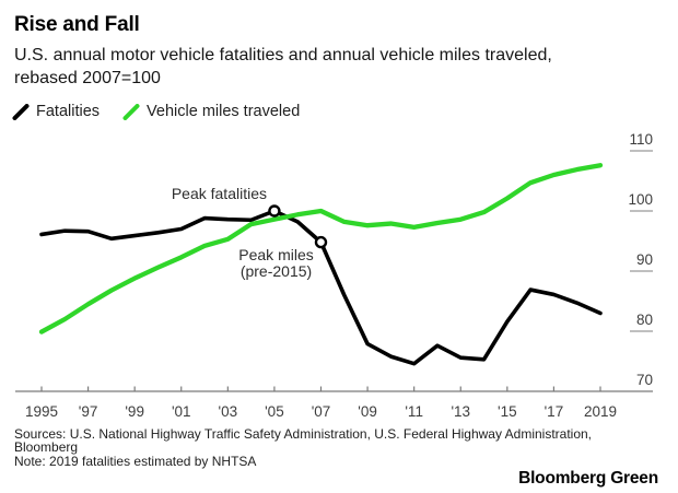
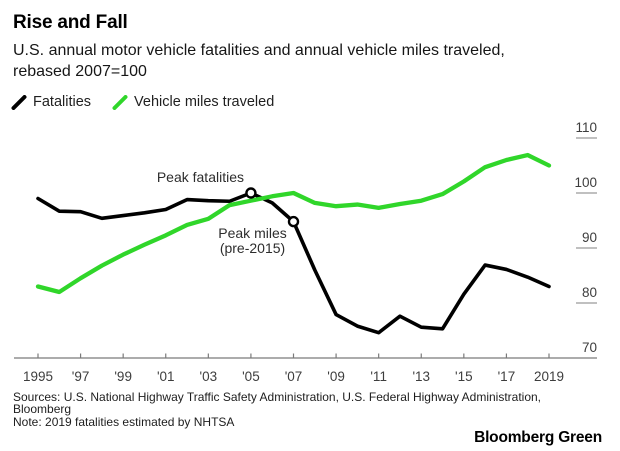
Fatalities/1995: 96 -> 99
Vehicle miles traveled/1995: 80 -> 83
Vehicle miles traveled/2019: 108 -> 105
